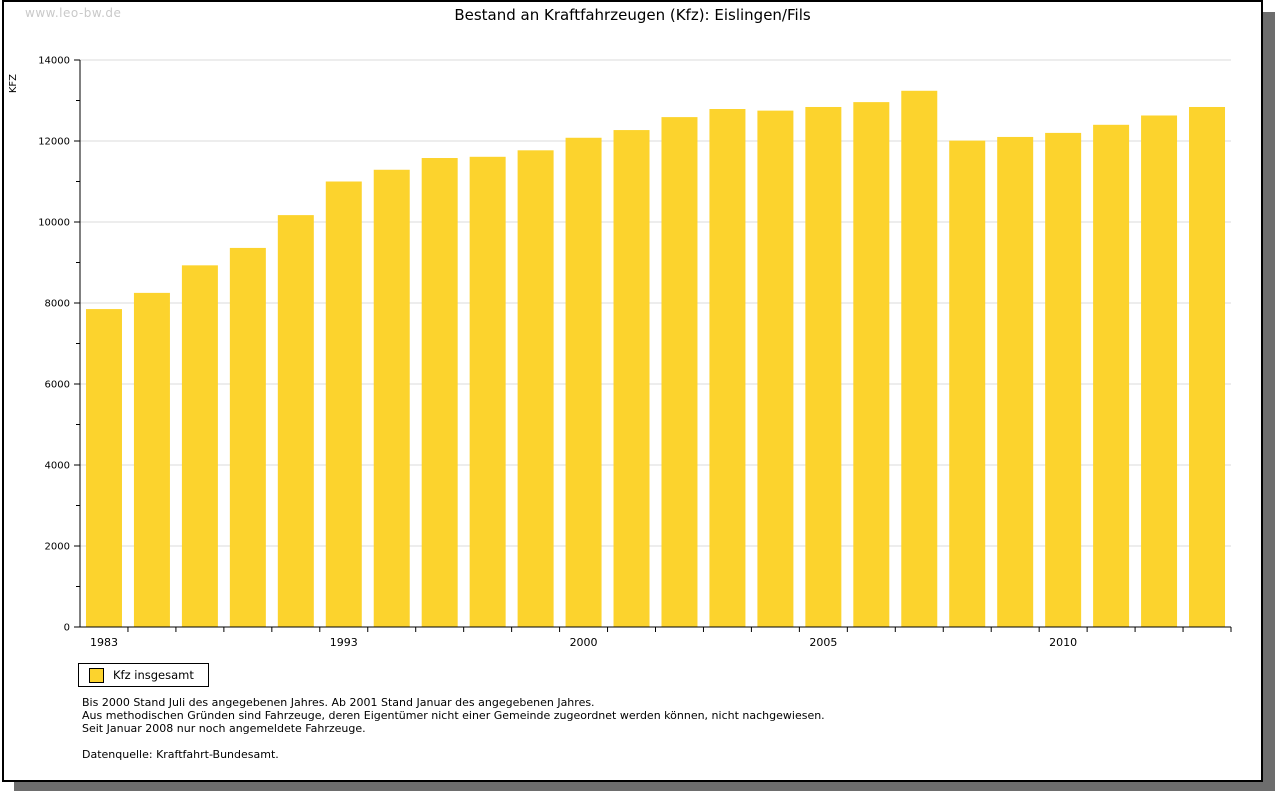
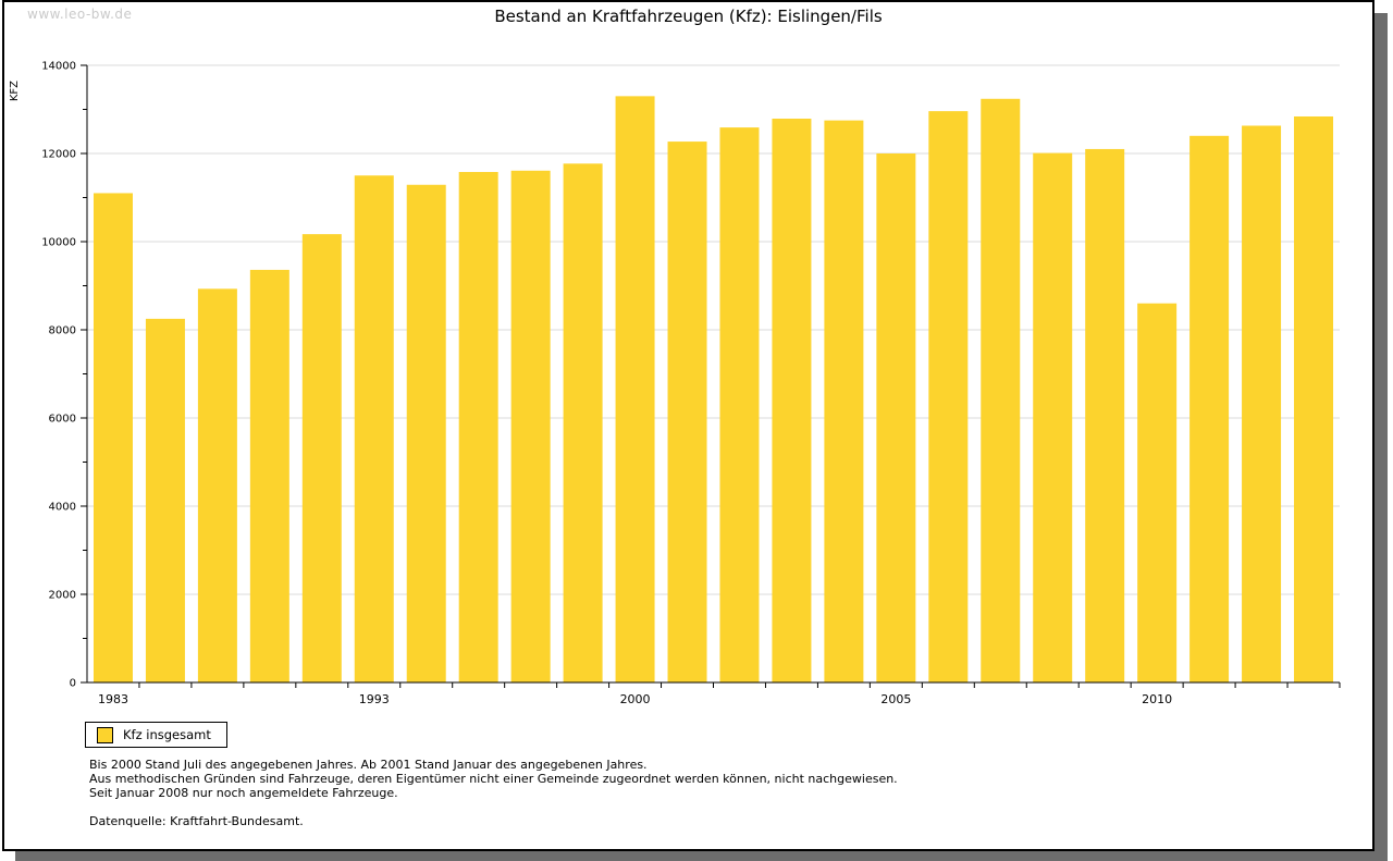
1983: 7800 -> 11100
1993: 11000 -> 11500
2000: 12100 -> 13300
2005: 12800 -> 12000
2010: 12200 -> 8600
